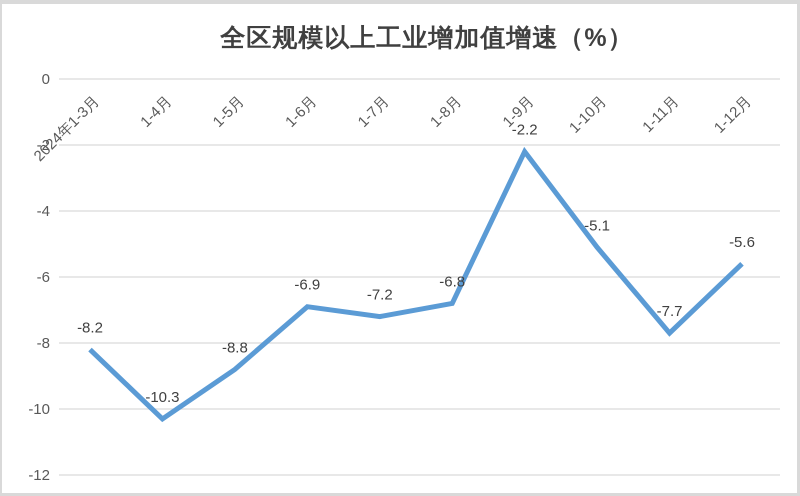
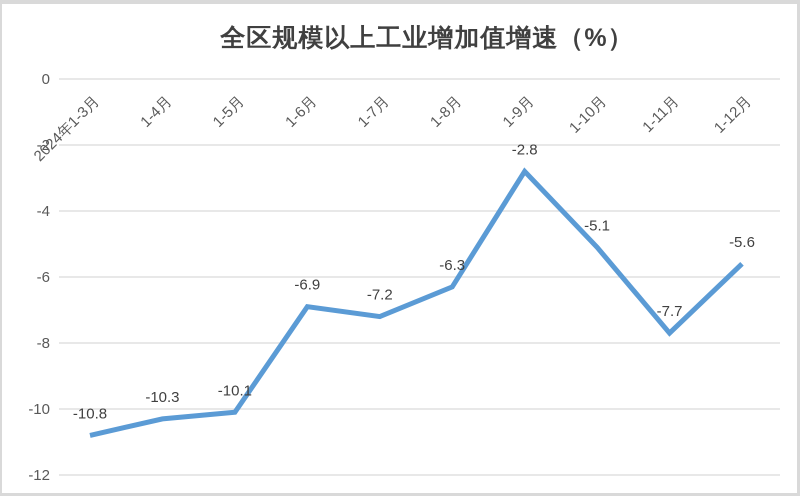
2024年1-3月: -8.2 -> -10.8
1-5月: -8.8 -> -10.1
1-8月: -6.8 -> -6.3
1-9月: -2.2 -> -2.8
